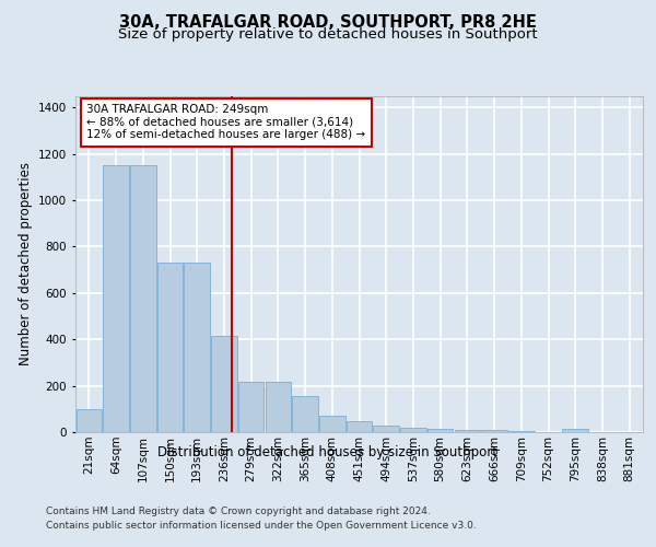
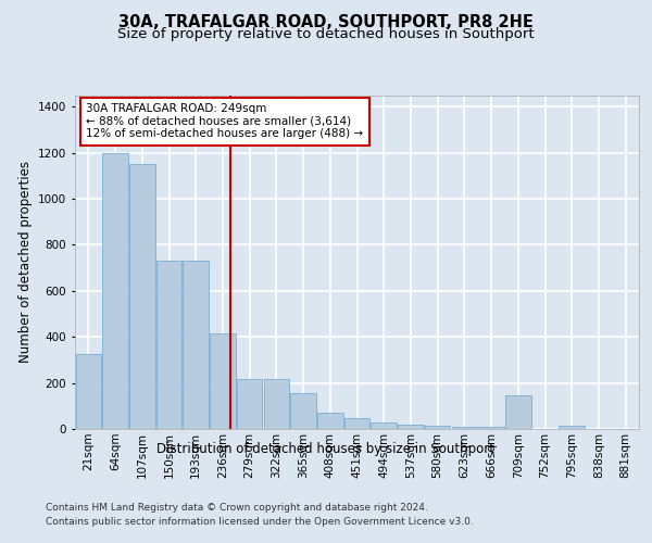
21sqm: 100 -> 325
64sqm: 1150 -> 1200
709sqm: 5 -> 145
